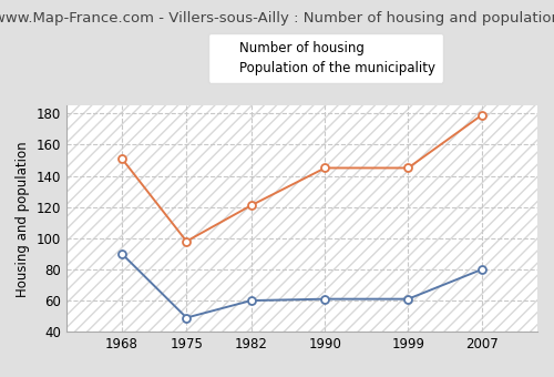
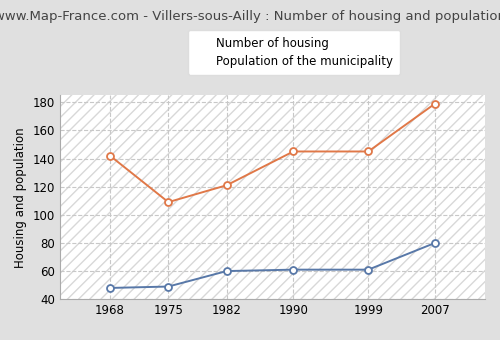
Number of housing/1968: 90 -> 48
Population of the municipality/1968: 151 -> 142
Population of the municipality/1975: 98 -> 109
